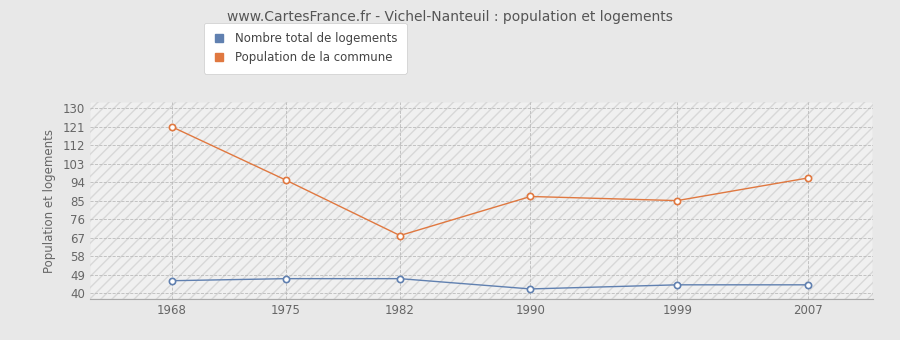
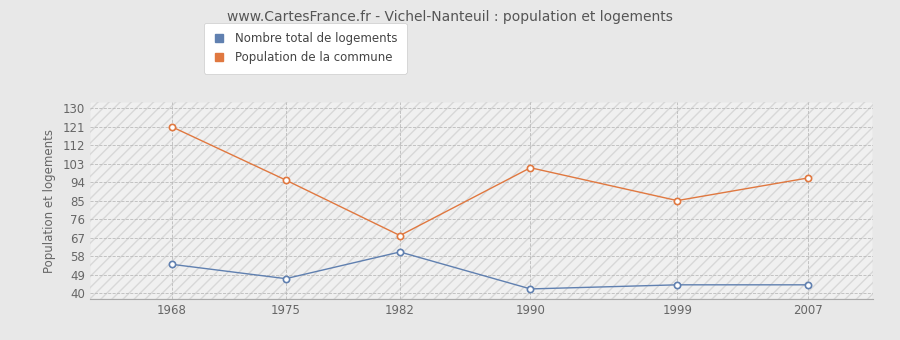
Nombre total de logements/1968: 46 -> 54
Nombre total de logements/1982: 47 -> 60
Population de la commune/1990: 87 -> 101
